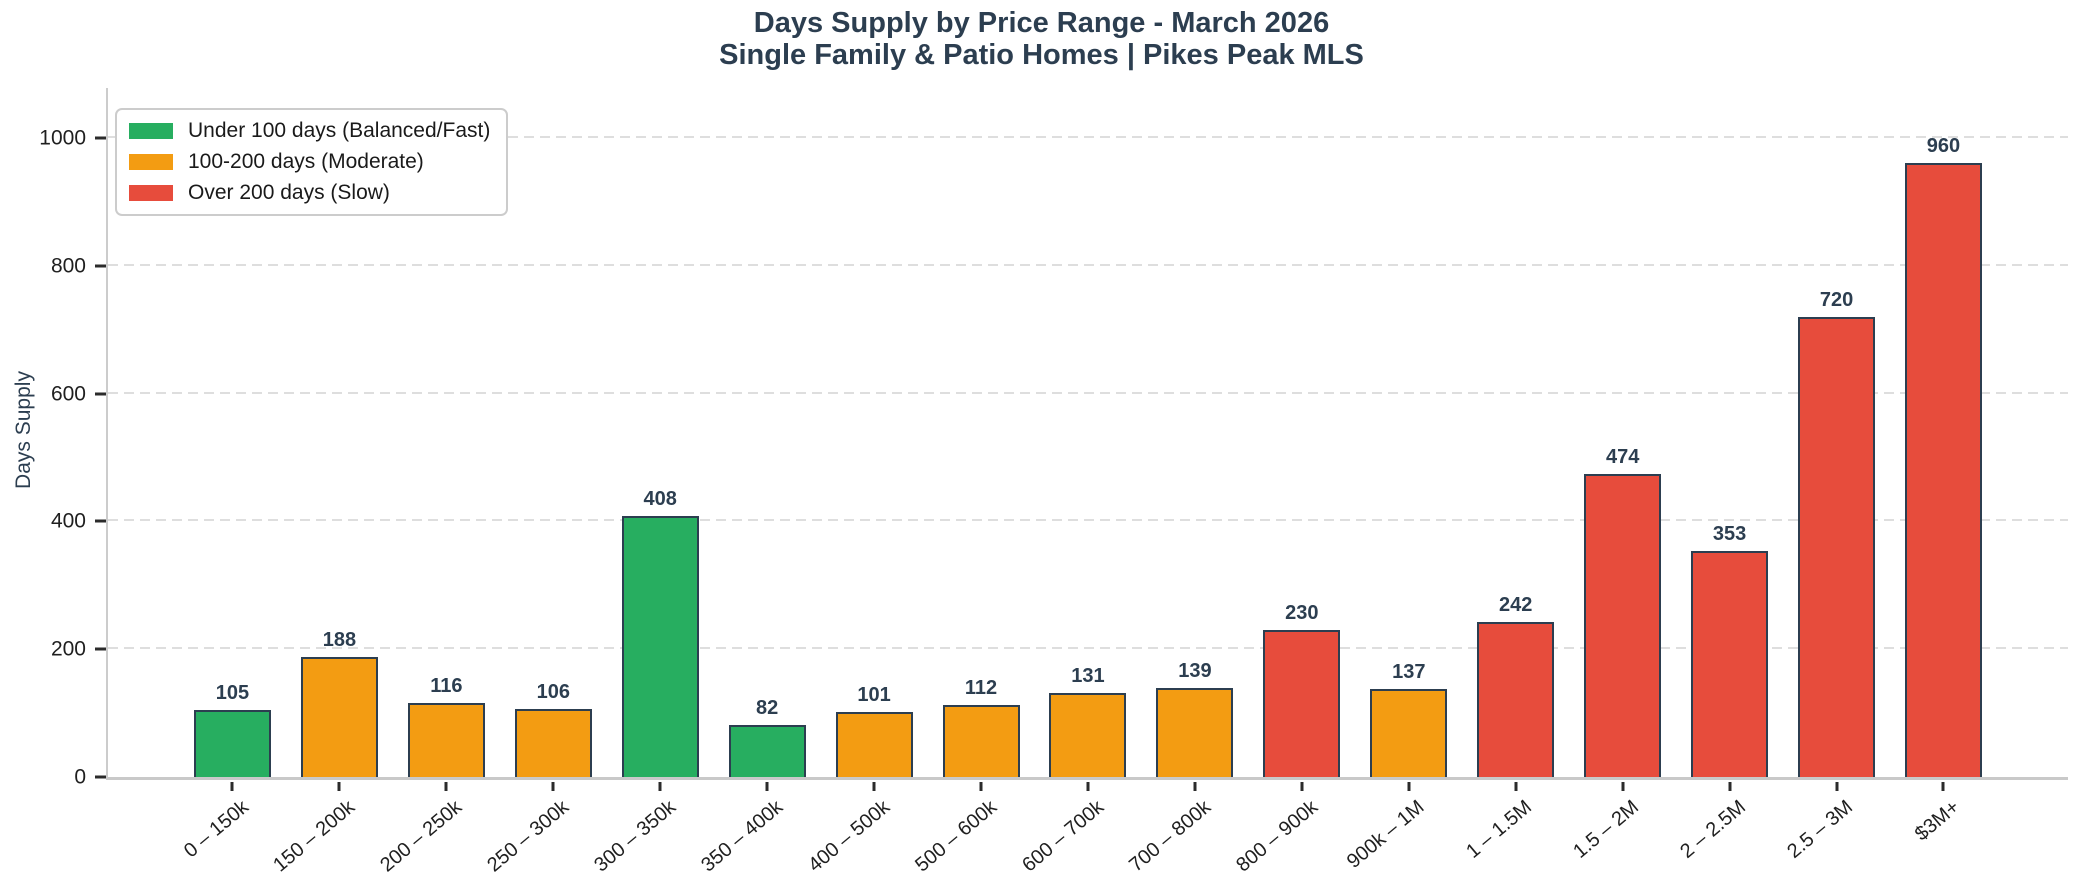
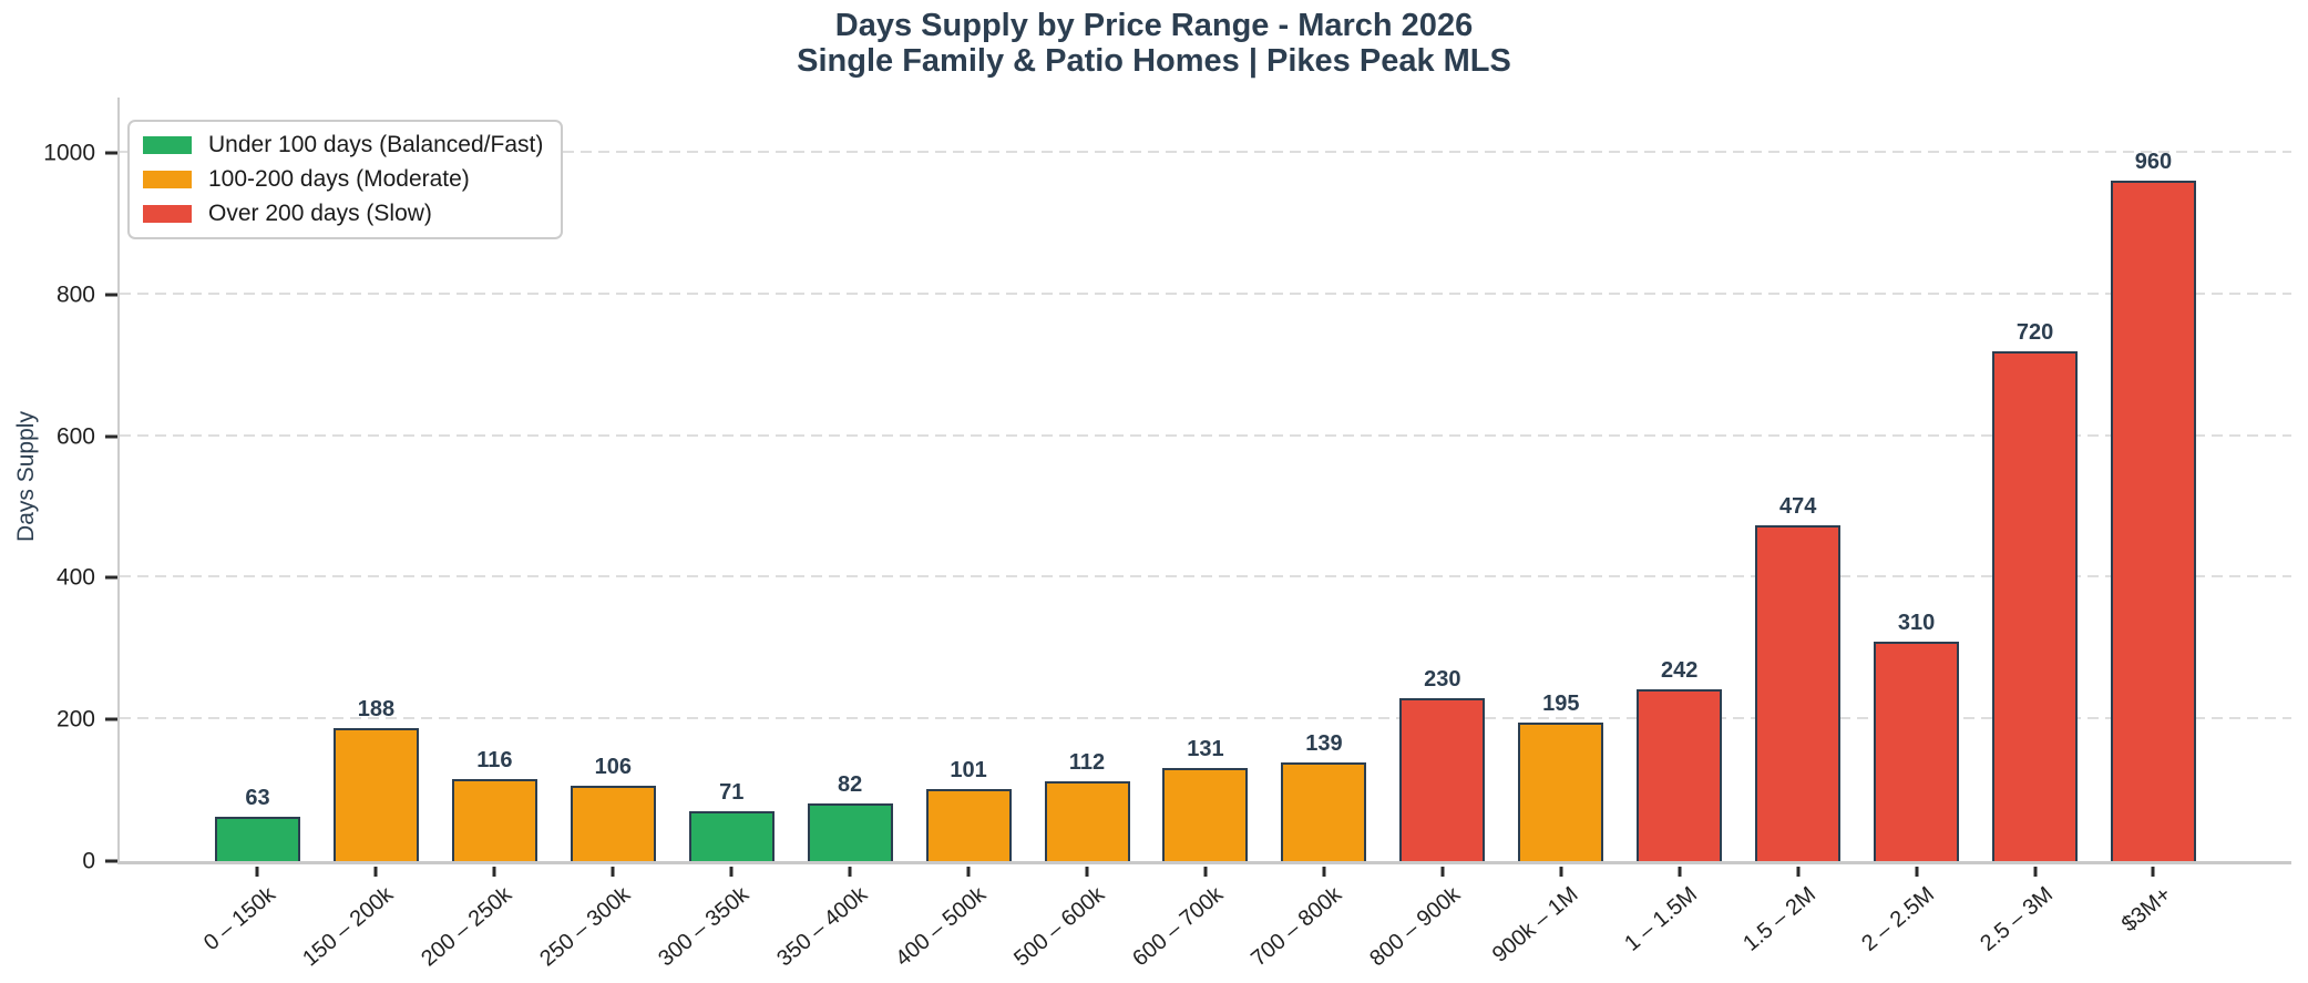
0 – 150k: 105 -> 63
300 – 350k: 408 -> 71
900k – 1M: 137 -> 195
2 – 2.5M: 353 -> 310
